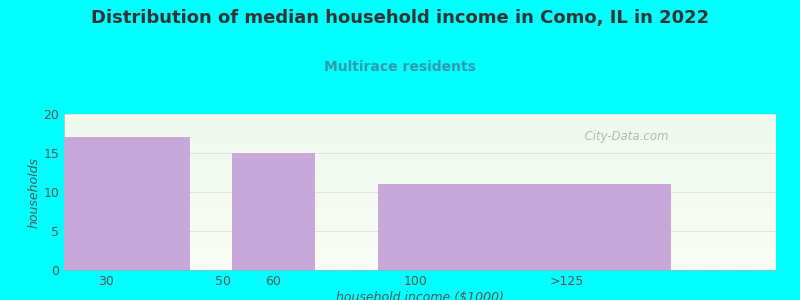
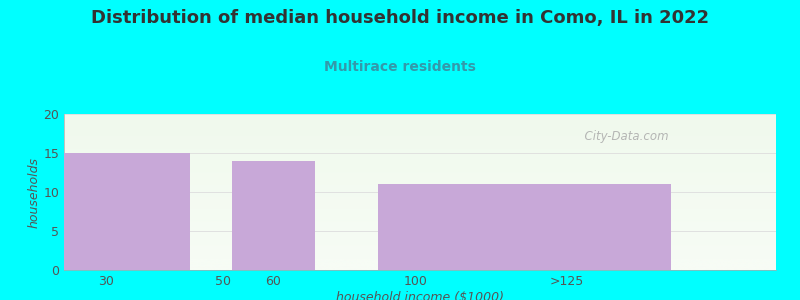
30: 17 -> 15
60: 15 -> 14
